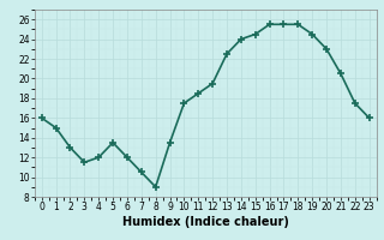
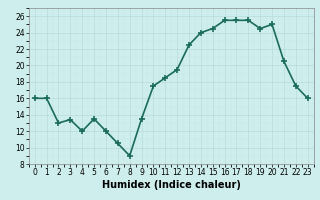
1: 15.0 -> 16.0
3: 11.5 -> 13.4
20: 23.0 -> 25.0
